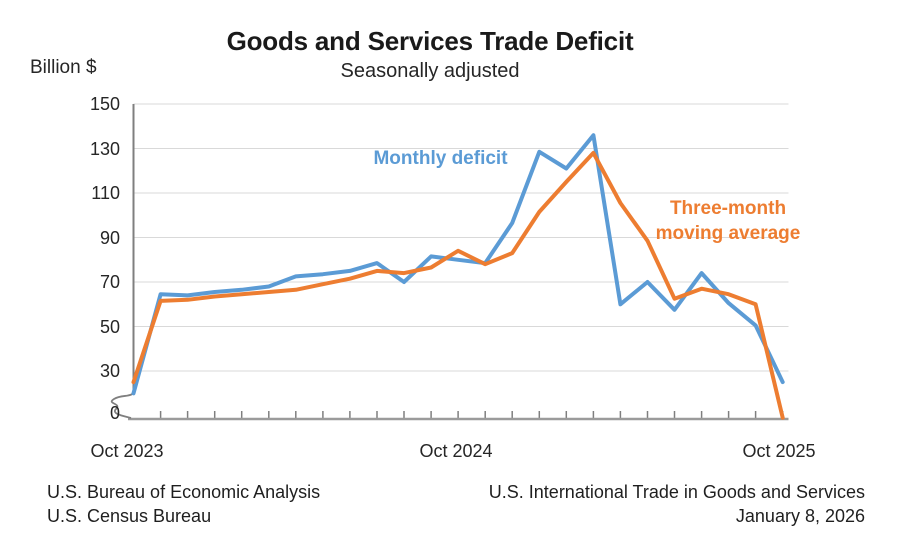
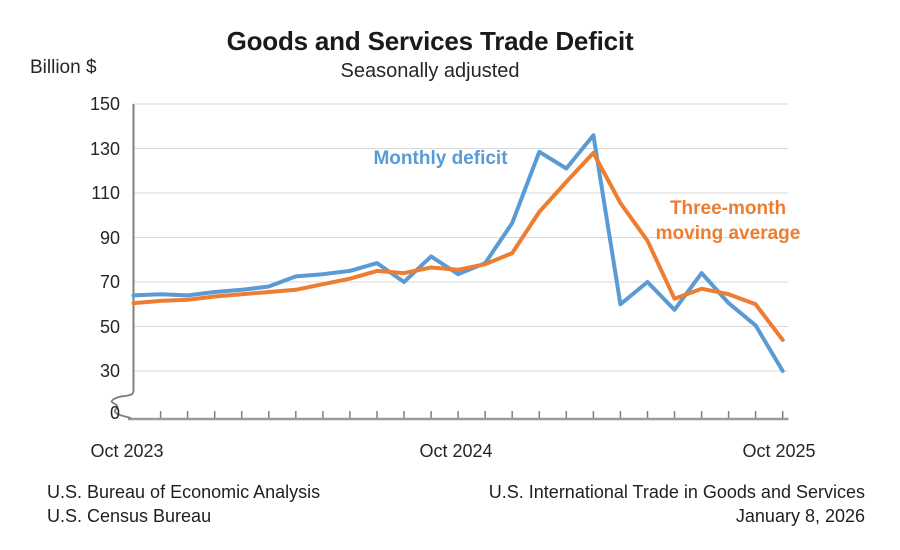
Monthly deficit/Oct 2023: 20 -> 64
Three-month moving average/Oct 2023: 25 -> 60
Monthly deficit/Oct 2024: 80 -> 74
Three-month moving average/Oct 2024: 84 -> 76
Monthly deficit/Oct 2025: 25 -> 30
Three-month moving average/Oct 2025: 9 -> 44
